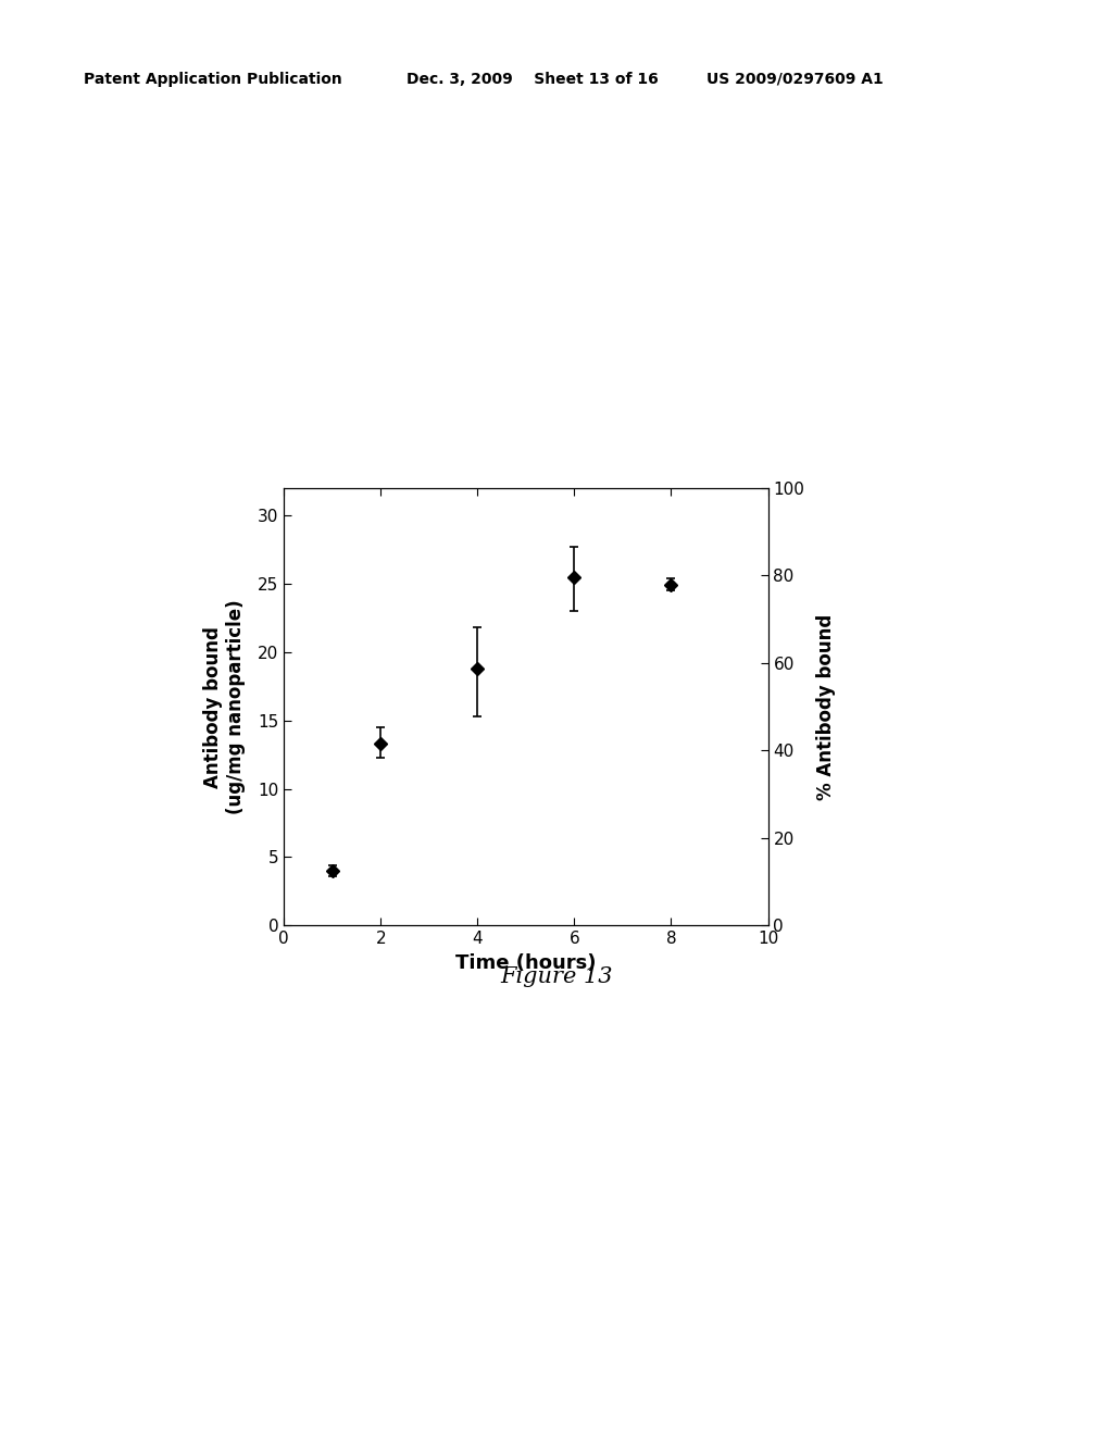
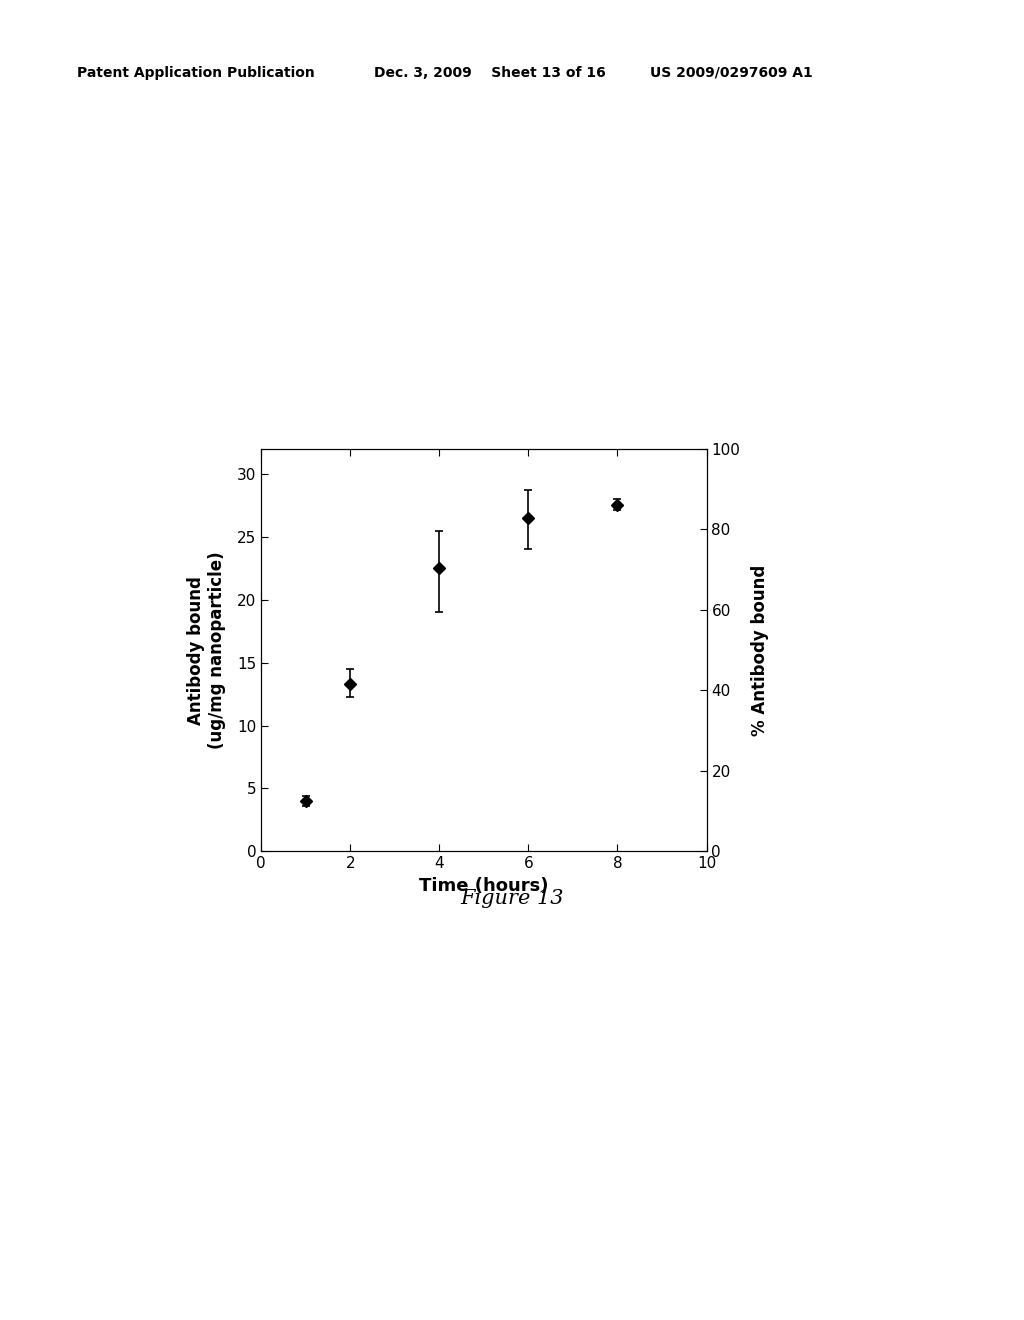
4: 18.8 -> 22.5
6: 25.5 -> 26.5
8: 24.9 -> 27.5
